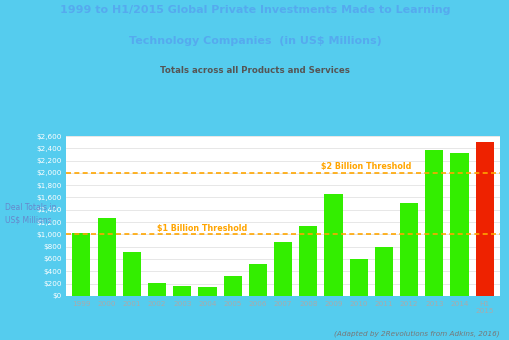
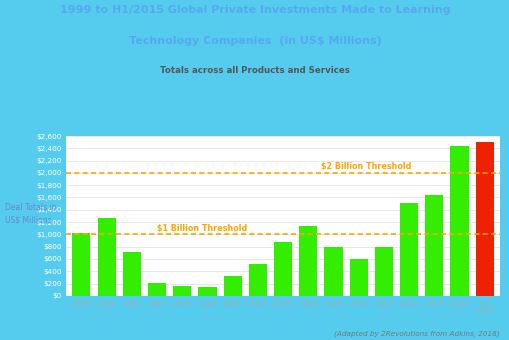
2009: $1,660 -> $800
2013: $2,380 -> $1,640
2014: $2,320 -> $2,430
